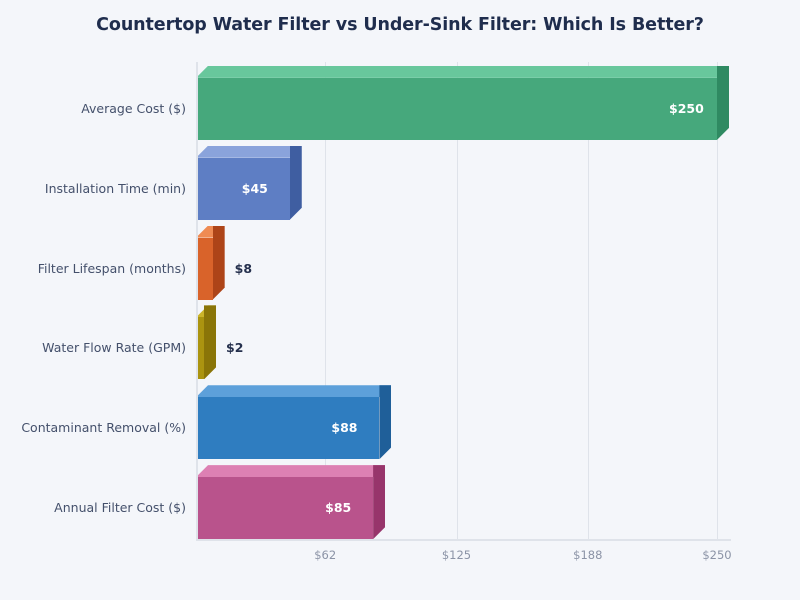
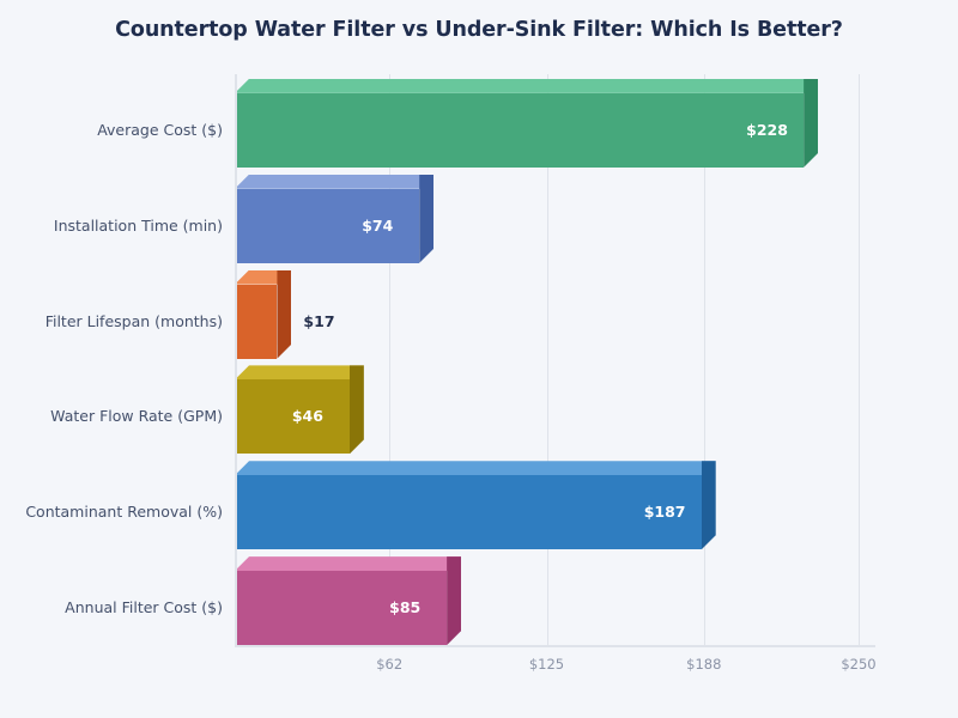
Average Cost ($): $250 -> $228
Installation Time (min): $45 -> $74
Filter Lifespan (months): $8 -> $17
Water Flow Rate (GPM): $2 -> $46
Contaminant Removal (%): $88 -> $187
